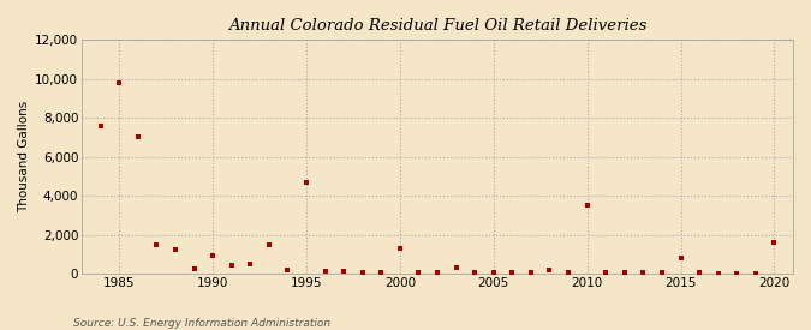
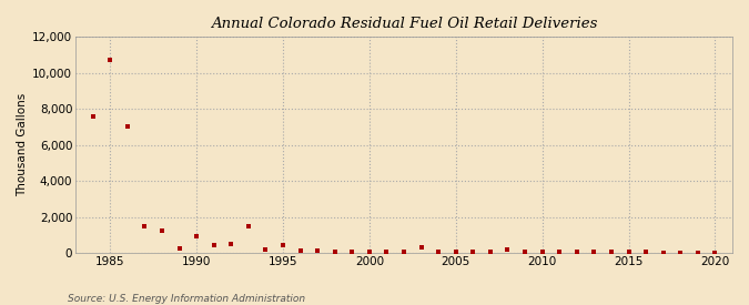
1985: 9,800 -> 10,700
1995: 4,700 -> 400
2000: 1,300 -> 100
2010: 3,500 -> 0
2015: 800 -> 0
2020: 1,600 -> 0
